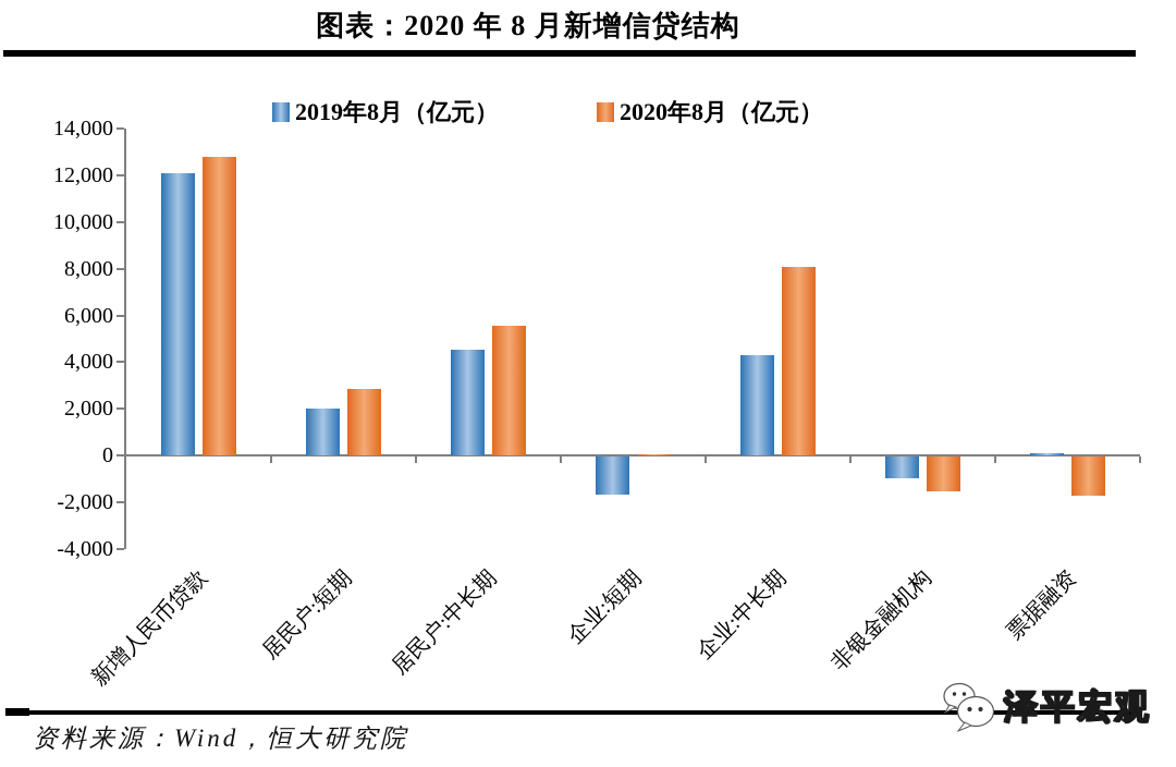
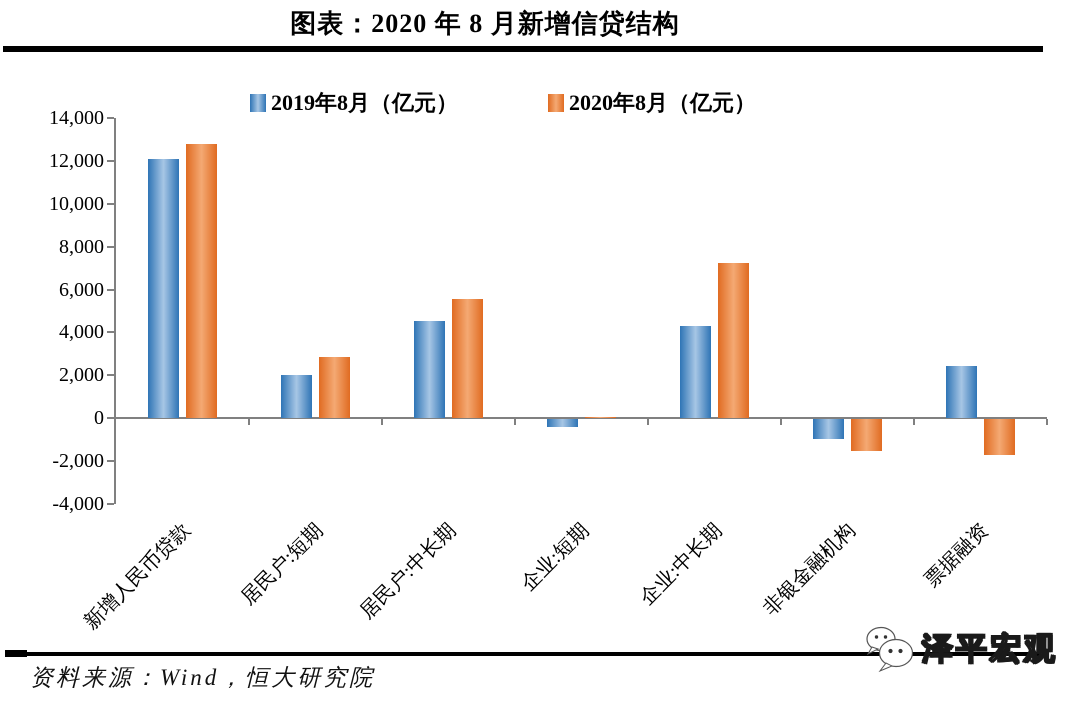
2019年8月（亿元）/企业:短期: -1600 -> -400
2020年8月（亿元）/企业:中长期: 8100 -> 7300
2019年8月（亿元）/票据融资: 100 -> 2400
